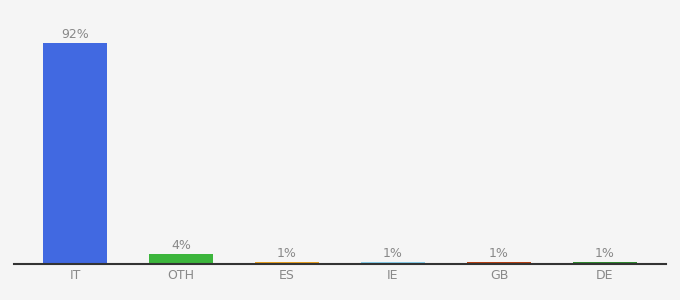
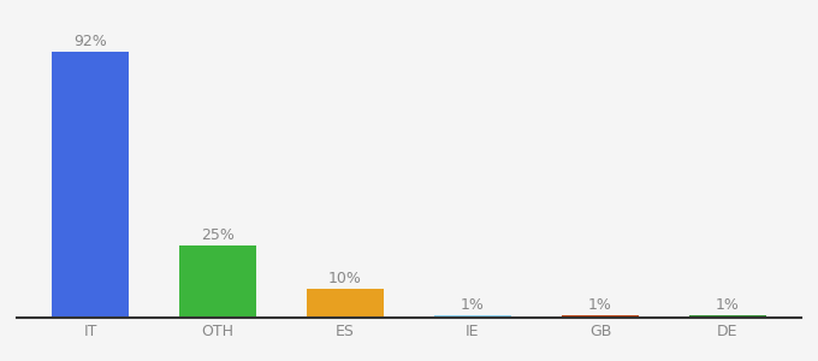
OTH: 4% -> 25%
ES: 1% -> 10%
